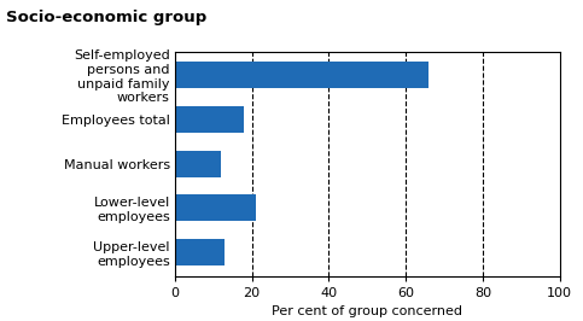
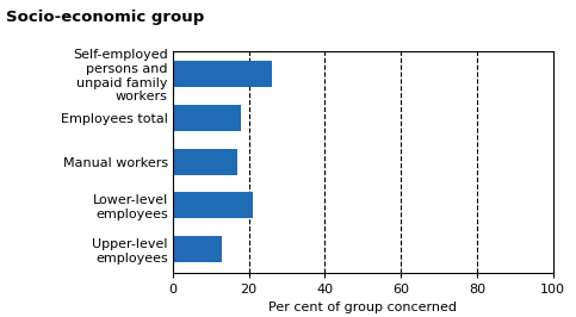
Self-employed persons and unpaid family workers: 66 -> 26
Manual workers: 12 -> 17
